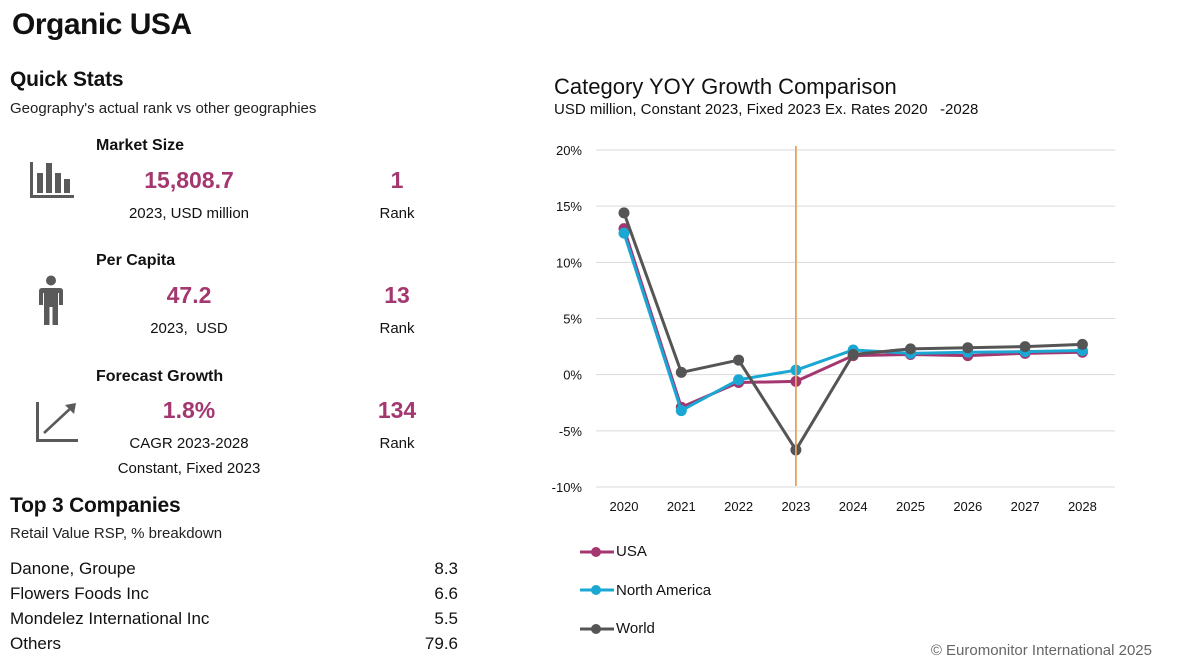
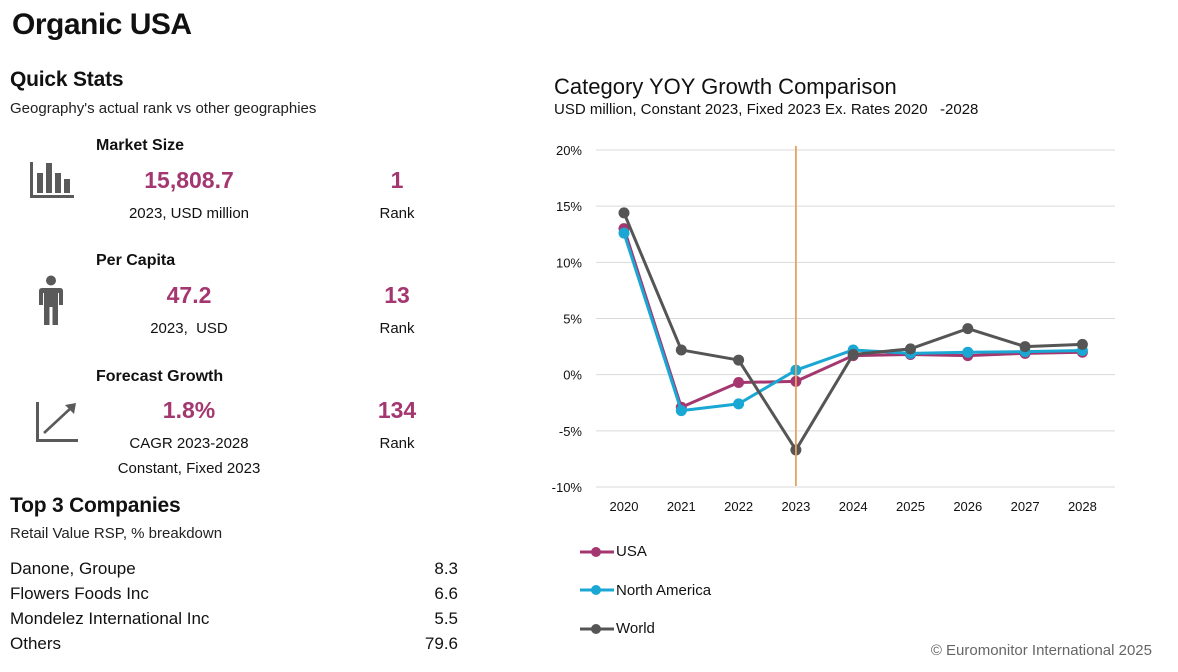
World/2021: 0.2% -> 2.2%
North America/2022: -0.5% -> -2.6%
World/2026: 2.4% -> 4.1%
